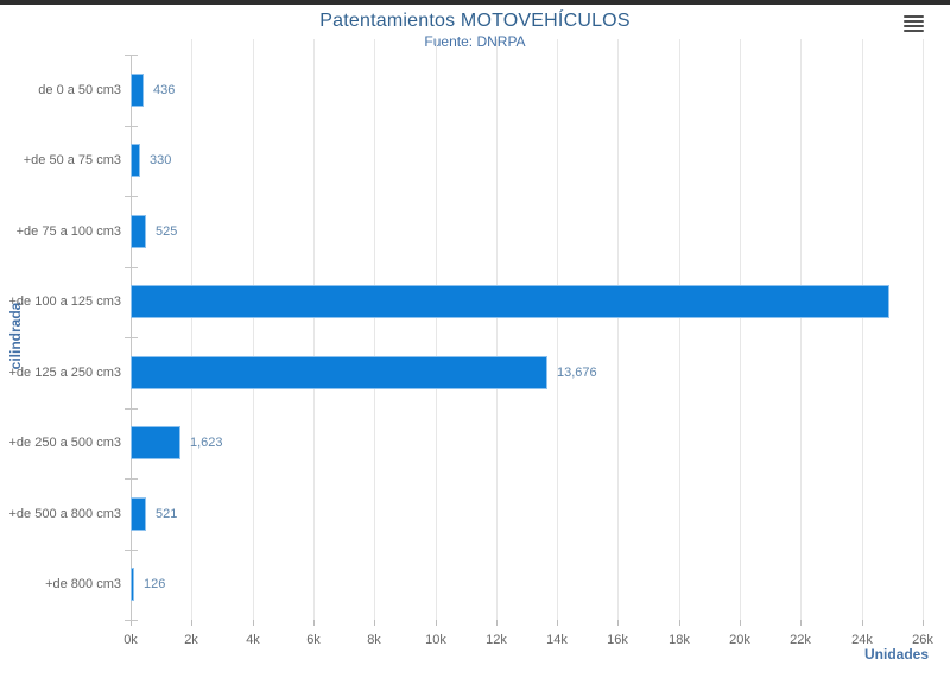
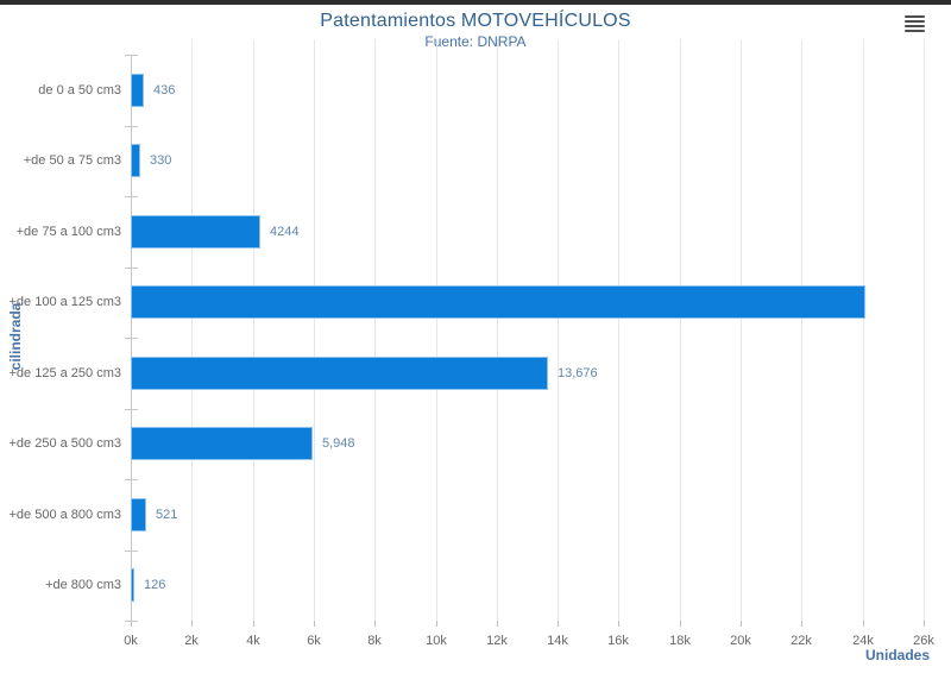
+de 75 a 100 cm3: 525 -> 4244
+de 100 a 125 cm3: 24.9k -> 24.1k
+de 250 a 500 cm3: 1,623 -> 5,948
